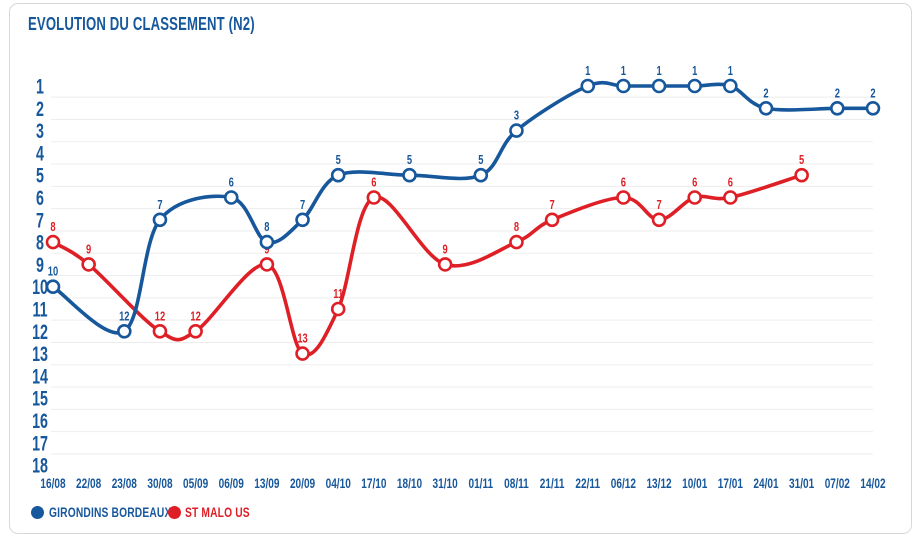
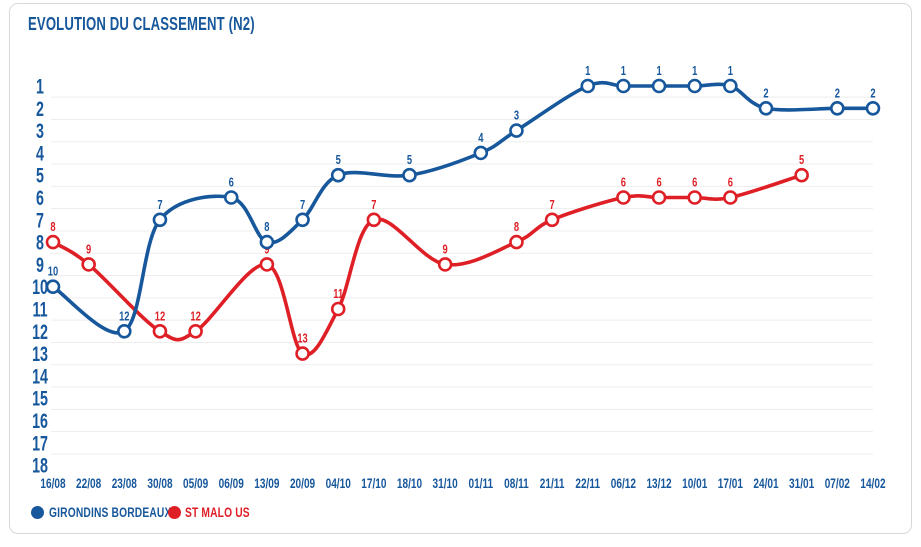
ST MALO US/17/10: 6 -> 7
GIRONDINS BORDEAUX/01/11: 5 -> 4
ST MALO US/13/12: 7 -> 6
